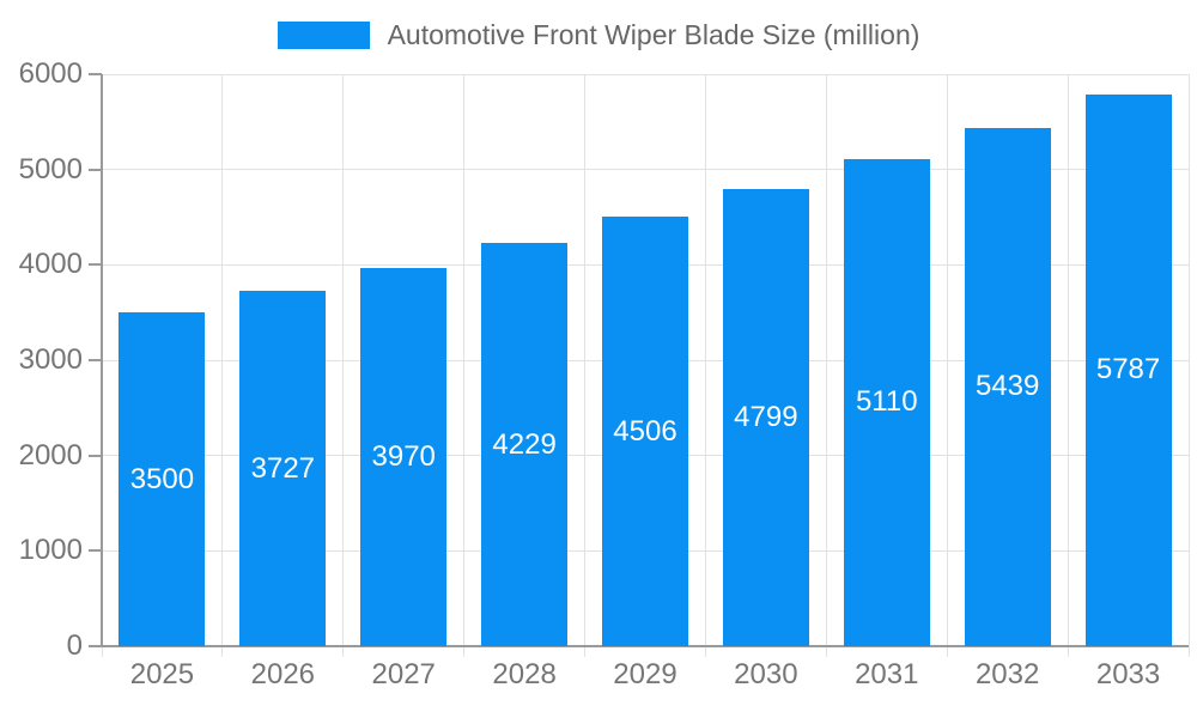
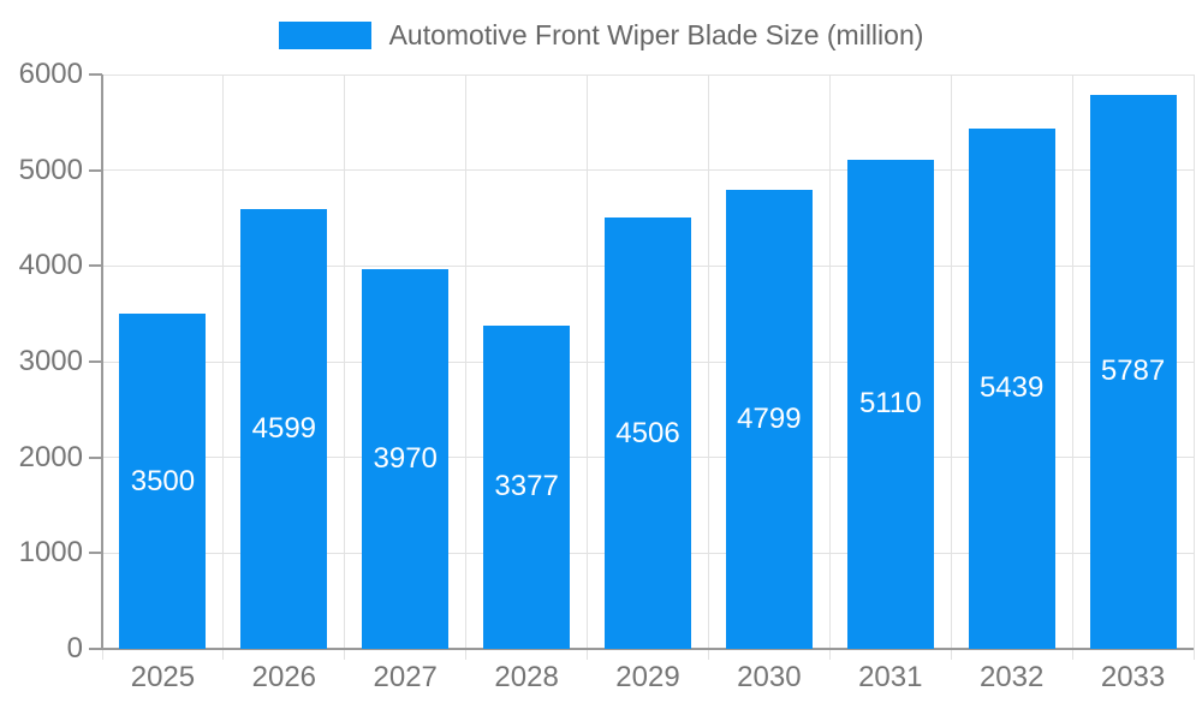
2026: 3727 -> 4599
2028: 4229 -> 3377
